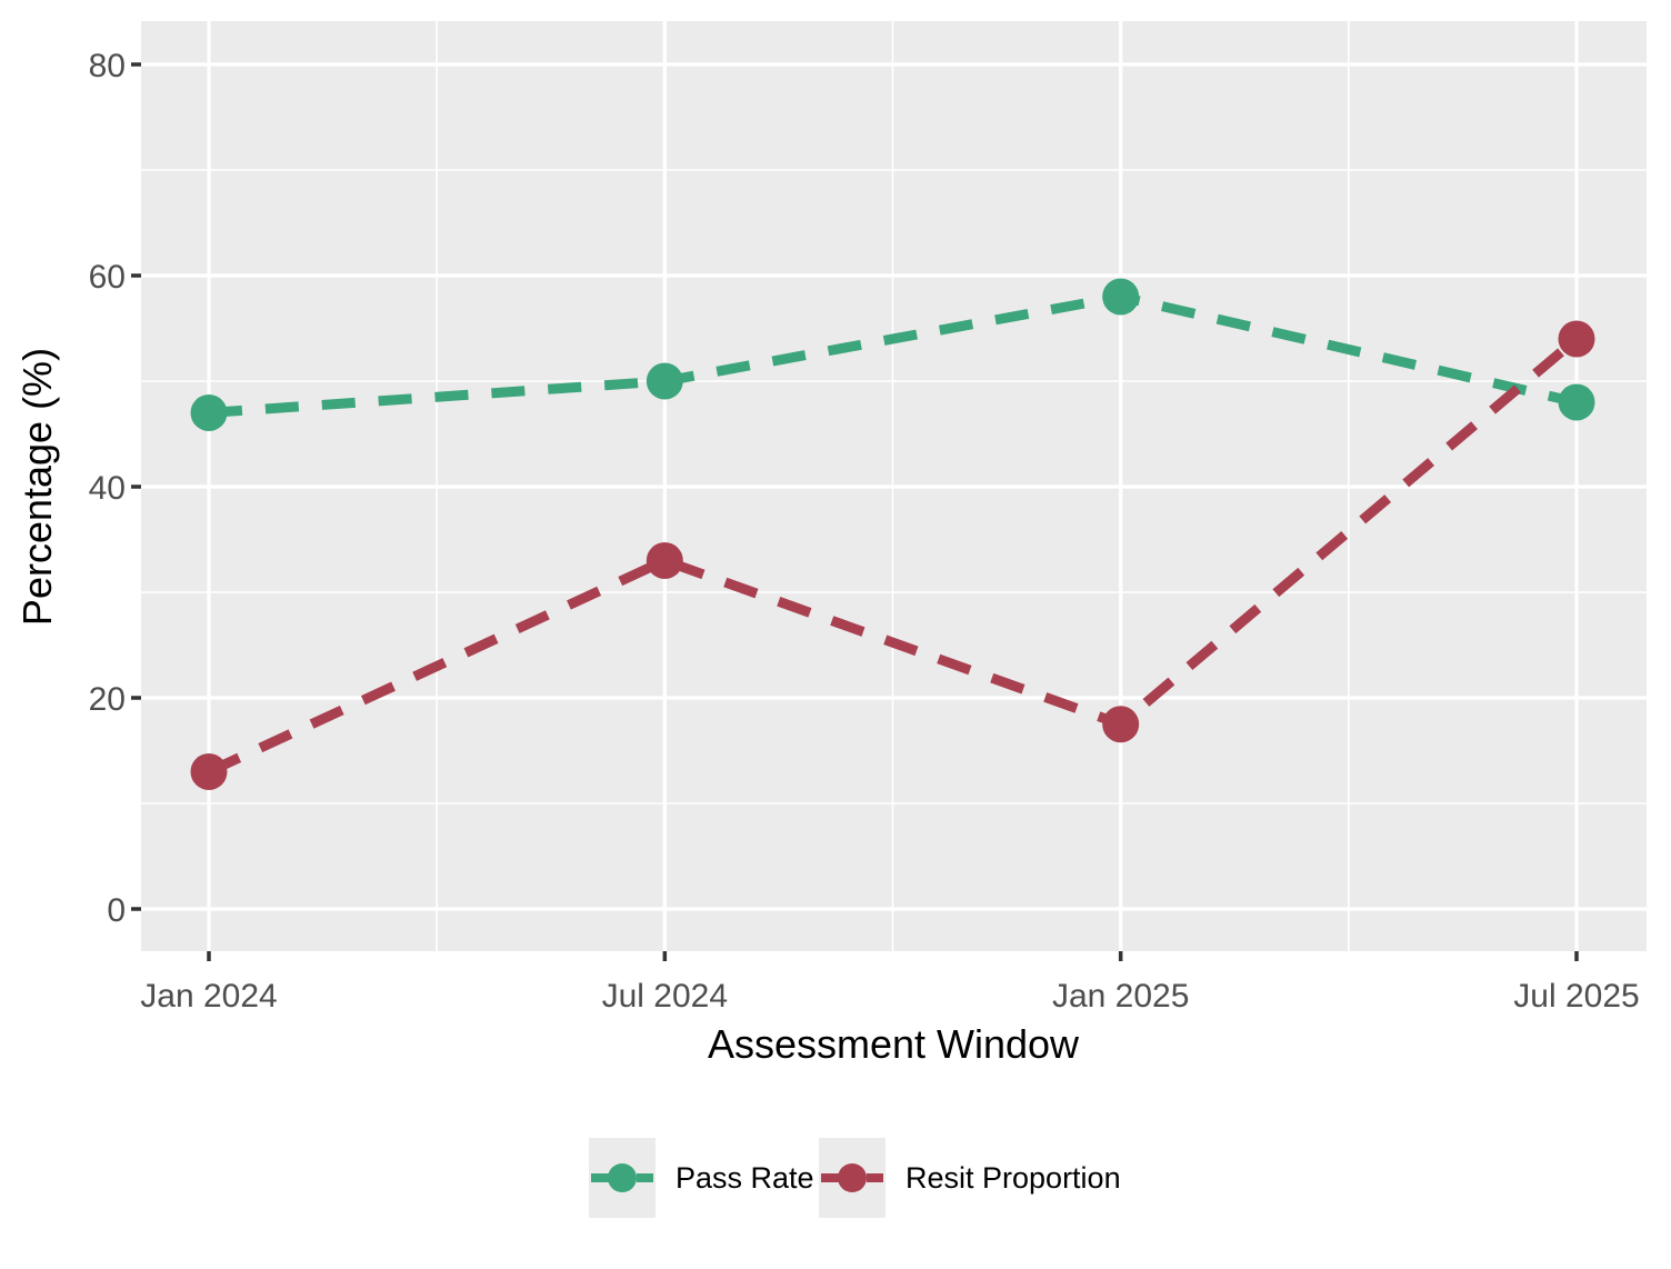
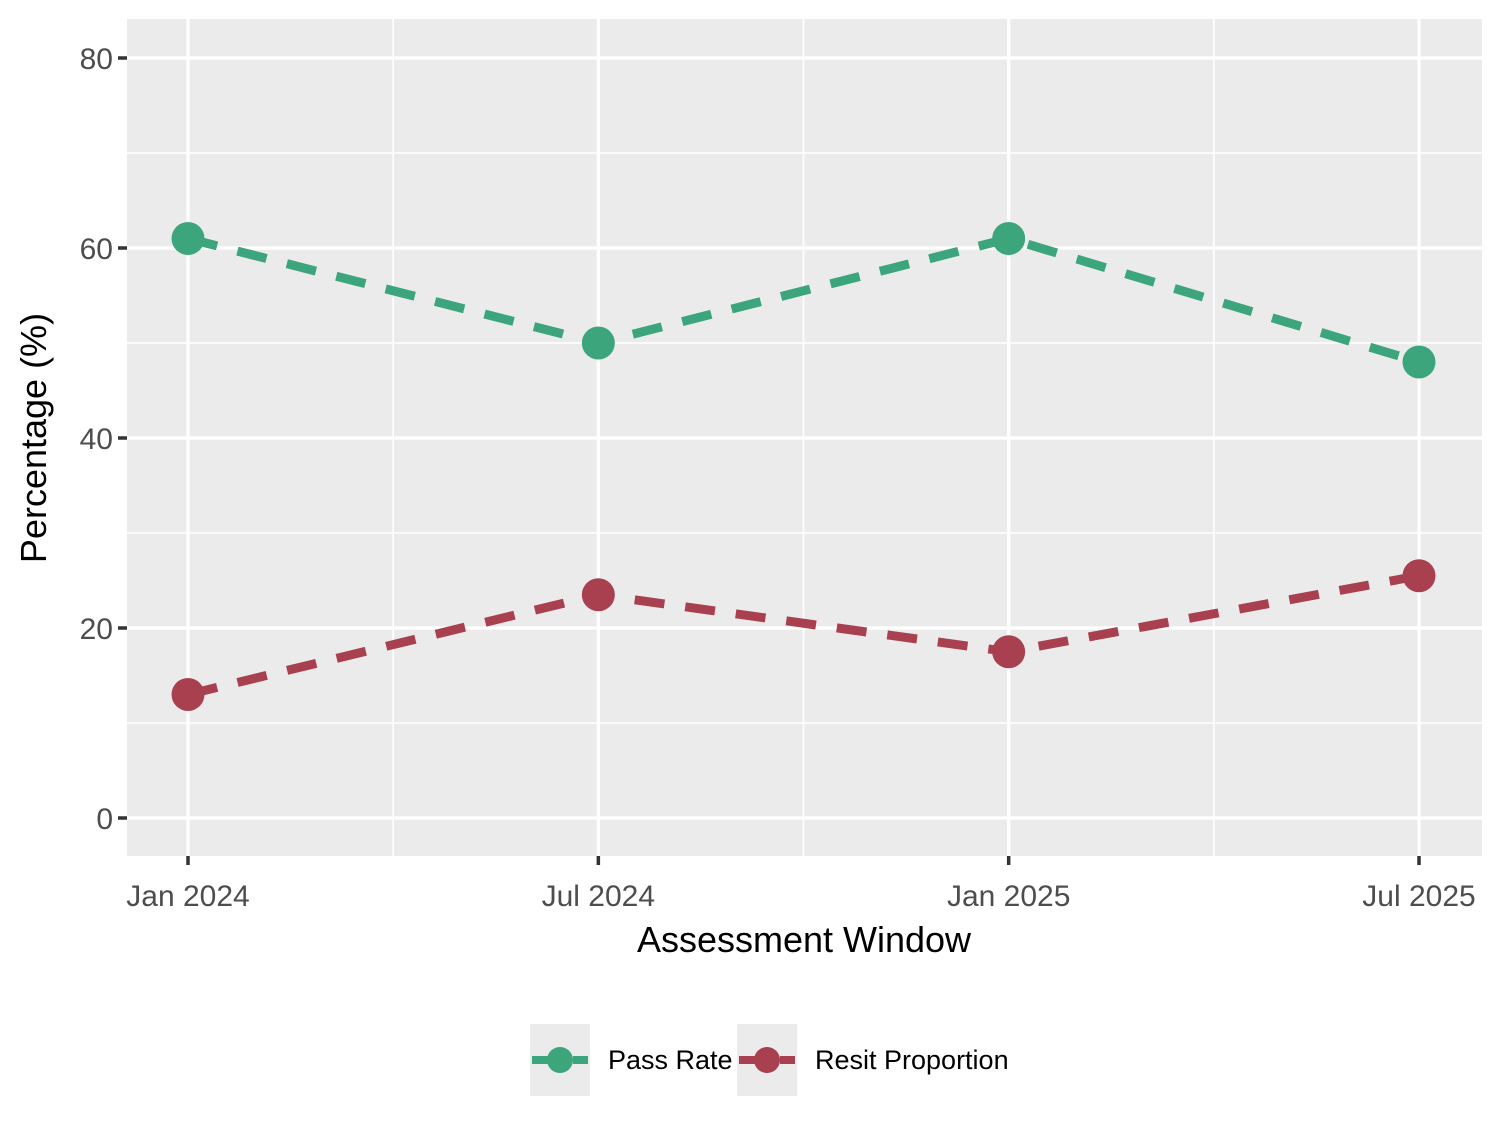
Pass Rate/Jan 2024: 47 -> 61
Resit Proportion/Jul 2024: 33 -> 24
Pass Rate/Jan 2025: 58 -> 61
Resit Proportion/Jul 2025: 54 -> 26
